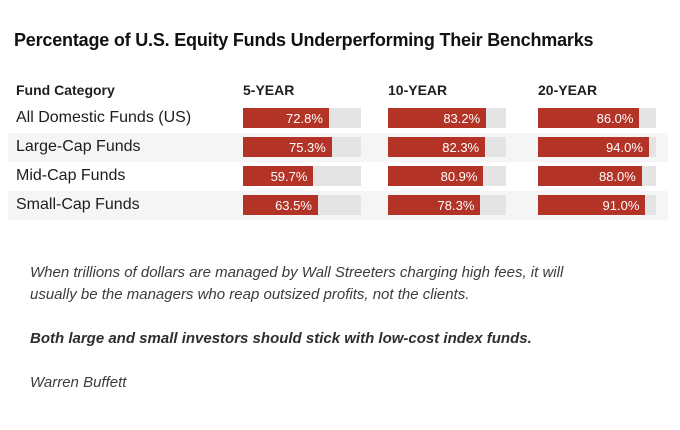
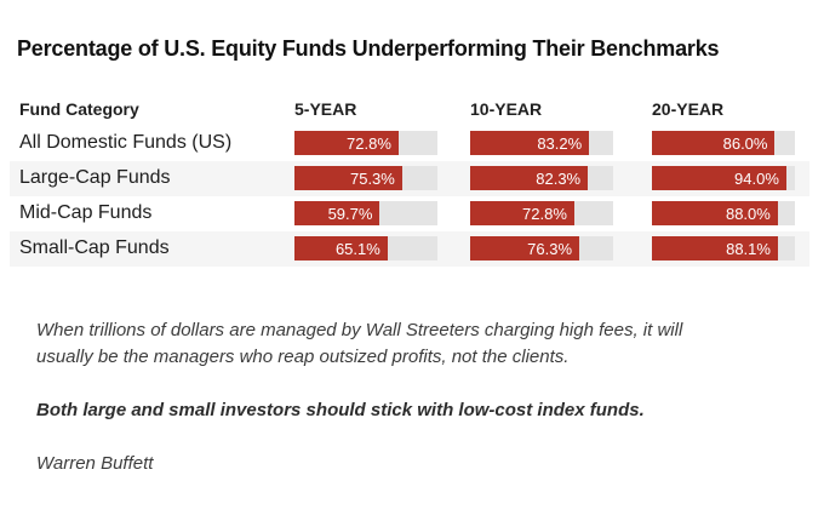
10-YEAR/Mid-Cap Funds: 80.9% -> 72.8%
5-YEAR/Small-Cap Funds: 63.5% -> 65.1%
10-YEAR/Small-Cap Funds: 78.3% -> 76.3%
20-YEAR/Small-Cap Funds: 91.0% -> 88.1%
